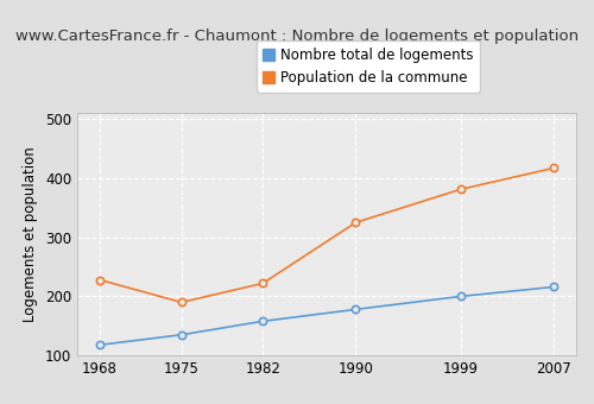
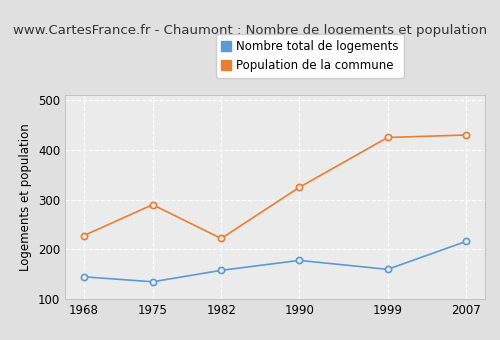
Nombre total de logements/1968: 118 -> 145
Population de la commune/1975: 190 -> 290
Nombre total de logements/1999: 200 -> 160
Population de la commune/1999: 381 -> 425
Population de la commune/2007: 417 -> 430
